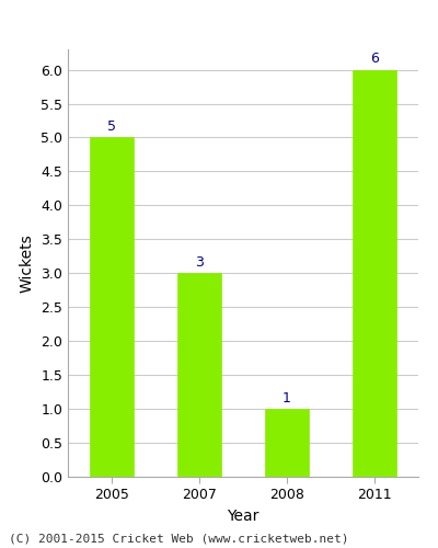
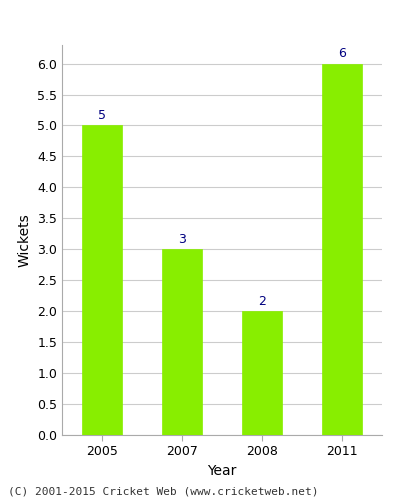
2008: 1 -> 2
